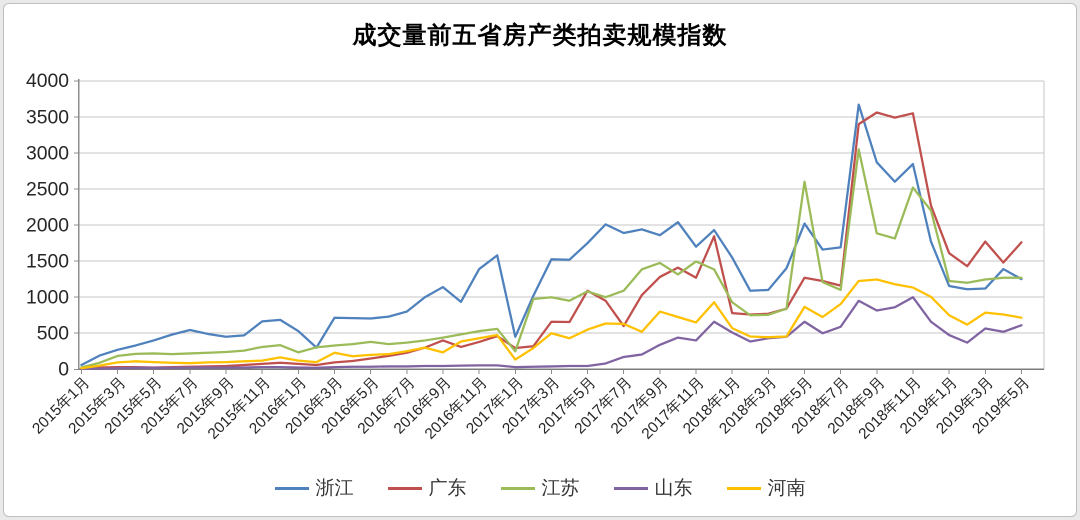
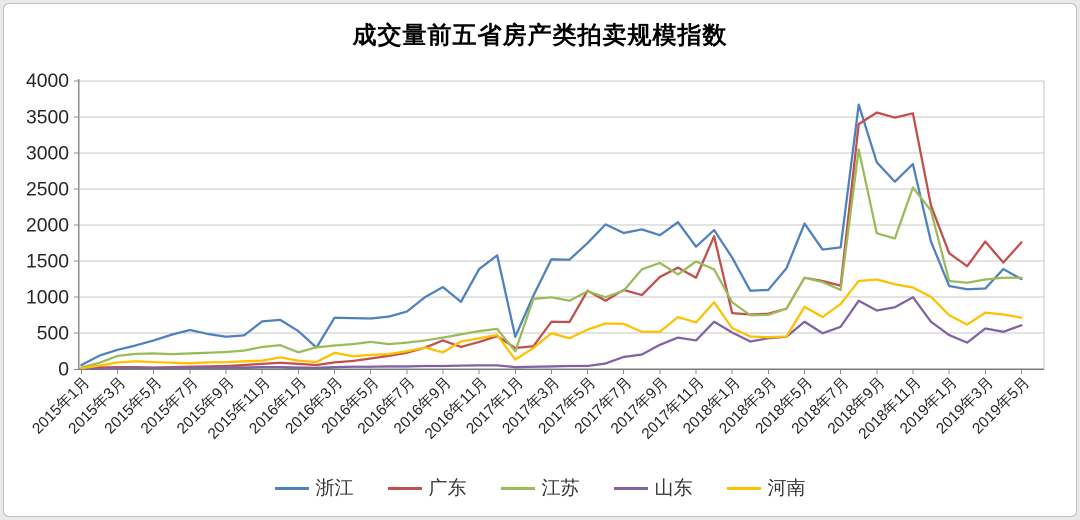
广东/2017年7月: 600 -> 1100
河南/2017年9月: 800 -> 500
江苏/2018年5月: 2600 -> 1300
